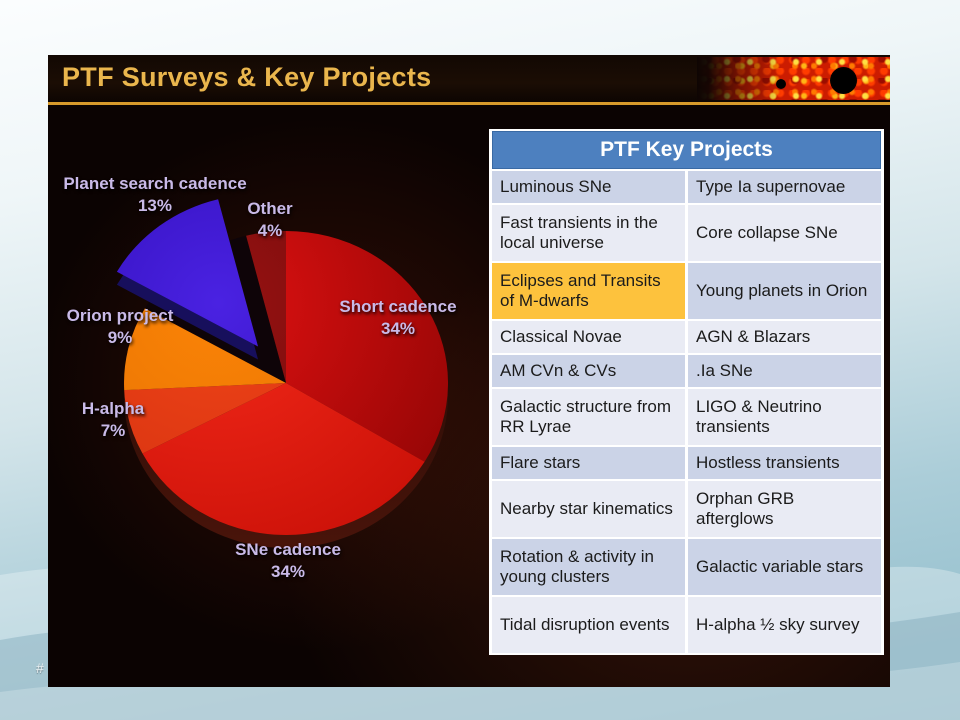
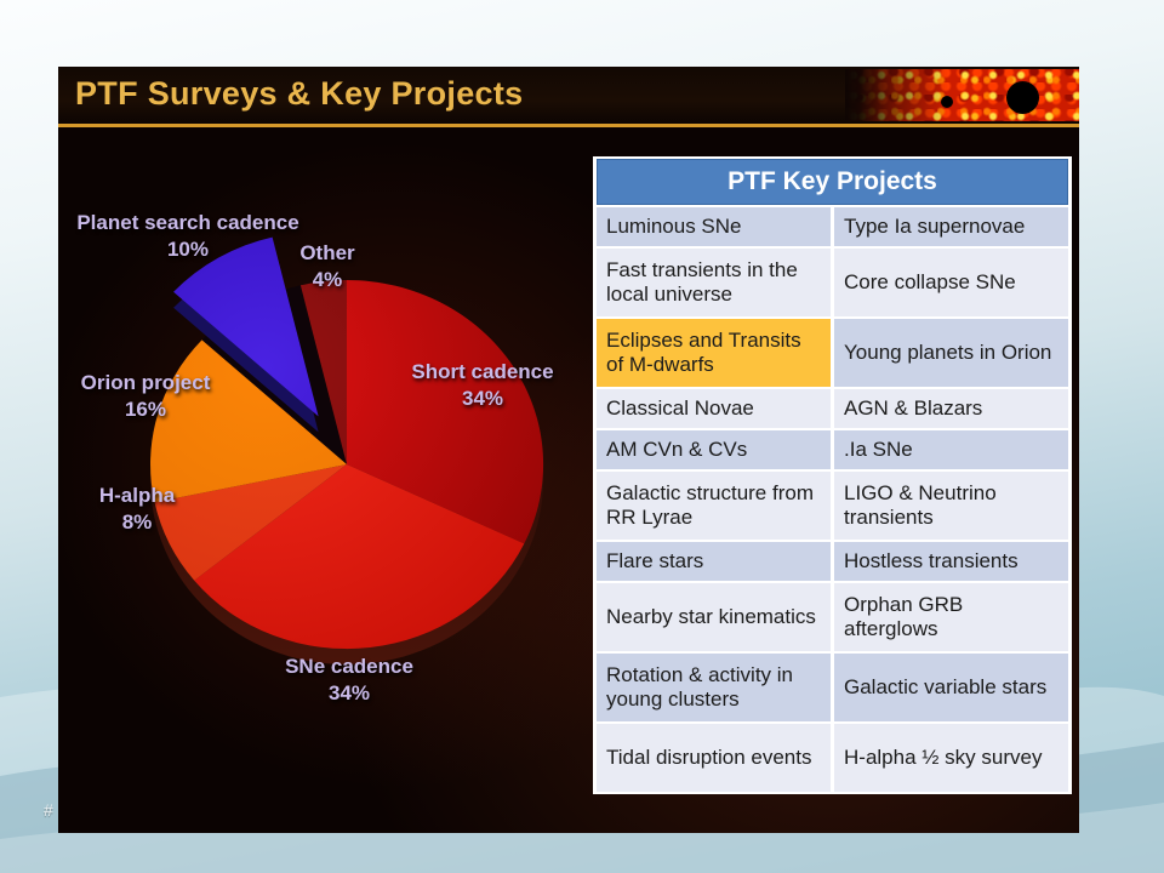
H-alpha: 7% -> 8%
Orion project: 9% -> 16%
Planet search cadence: 13% -> 10%
